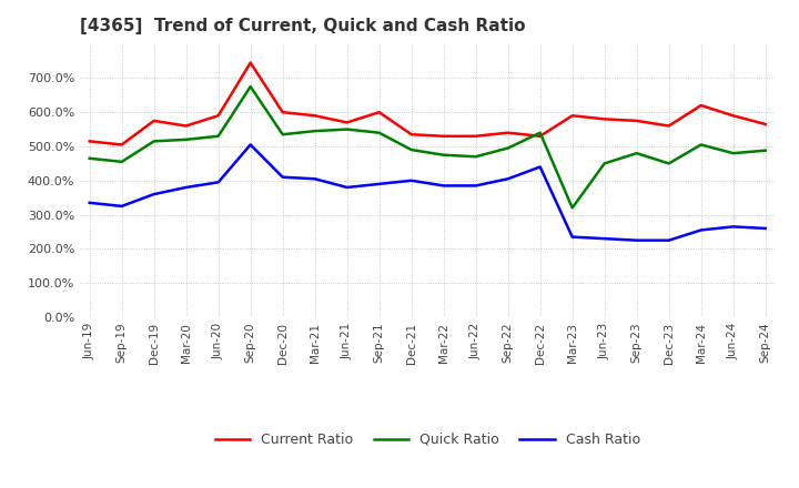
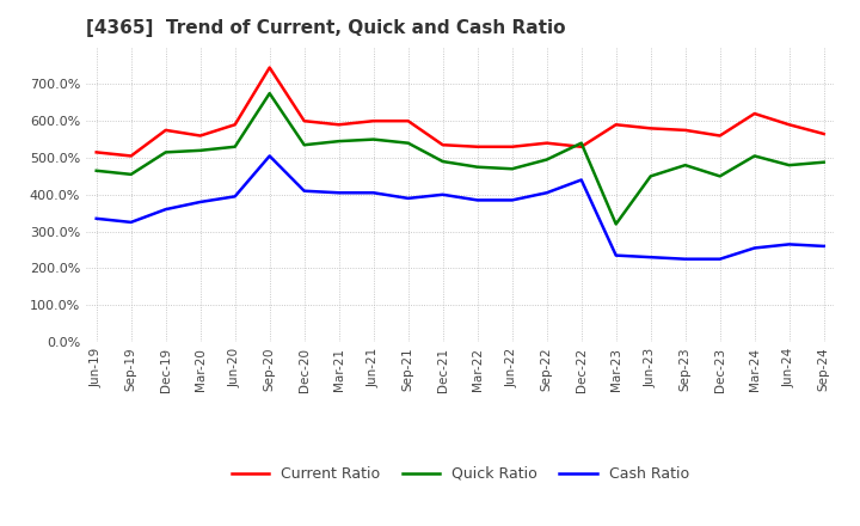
Current Ratio/Jun-21: 570% -> 600%
Cash Ratio/Jun-21: 380% -> 405%
